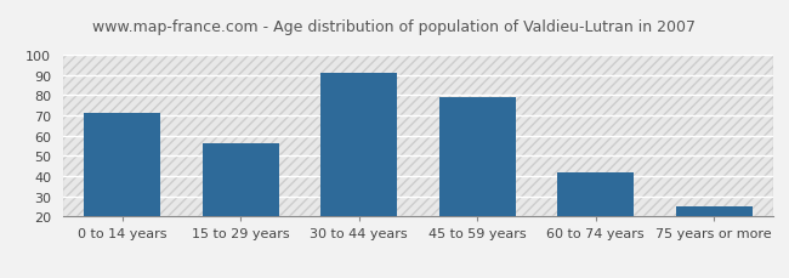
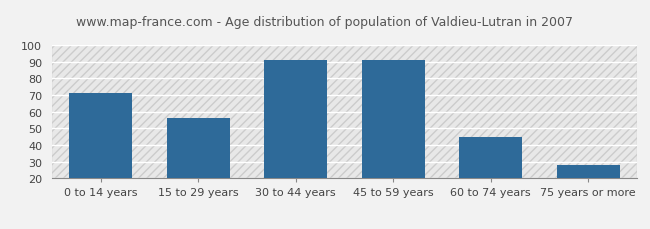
45 to 59 years: 79 -> 91
60 to 74 years: 42 -> 45
75 years or more: 25 -> 28
